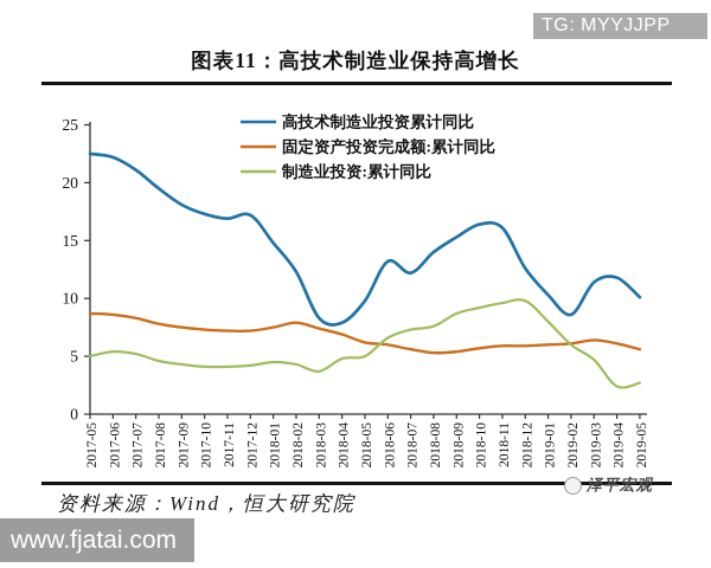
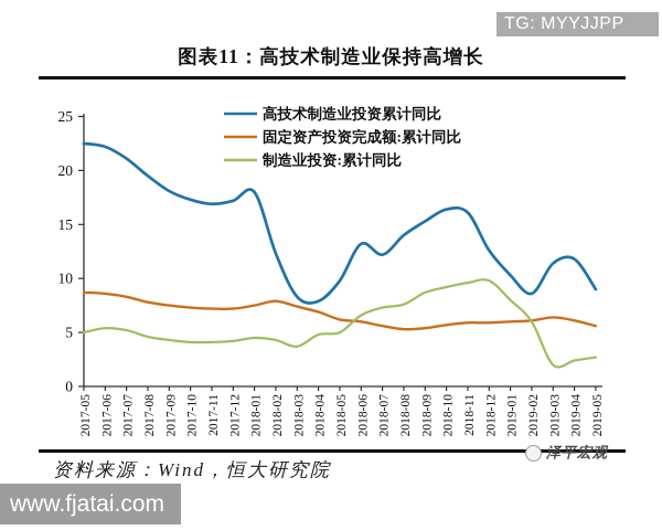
高技术制造业投资累计同比/2018-01: 15 -> 18
制造业投资:累计同比/2019-03: 5 -> 2
高技术制造业投资累计同比/2019-05: 10 -> 9
